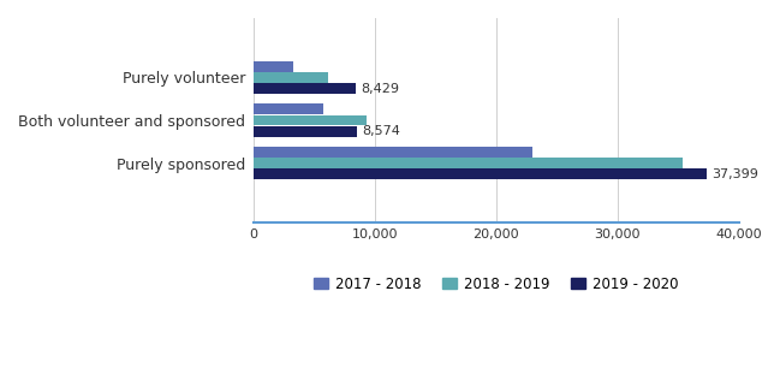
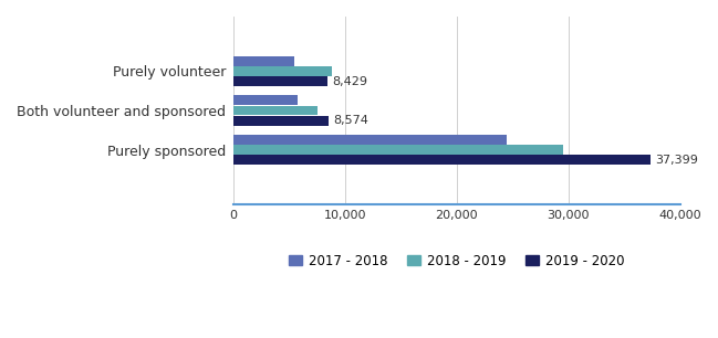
2017 - 2018/Purely volunteer: 3,300 -> 5,500
2018 - 2019/Purely volunteer: 6,100 -> 8,800
2018 - 2019/Both volunteer and sponsored: 9,300 -> 7,500
2017 - 2018/Purely sponsored: 23,000 -> 24,500
2018 - 2019/Purely sponsored: 35,400 -> 29,500
